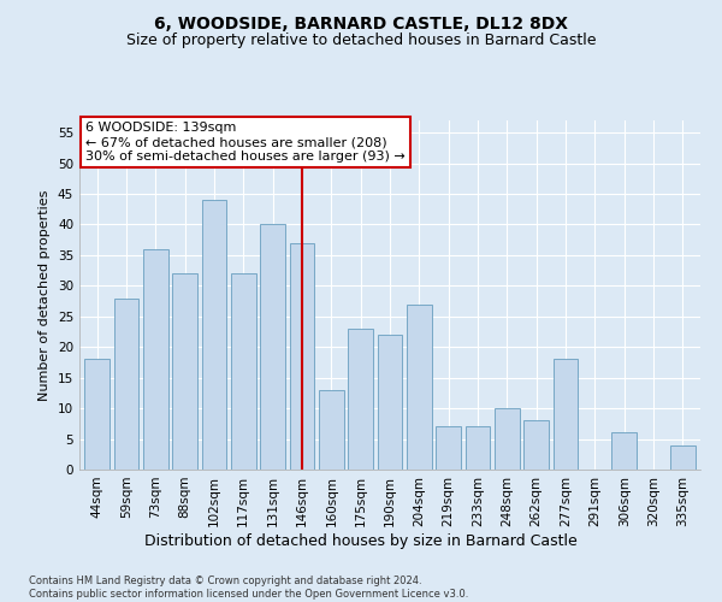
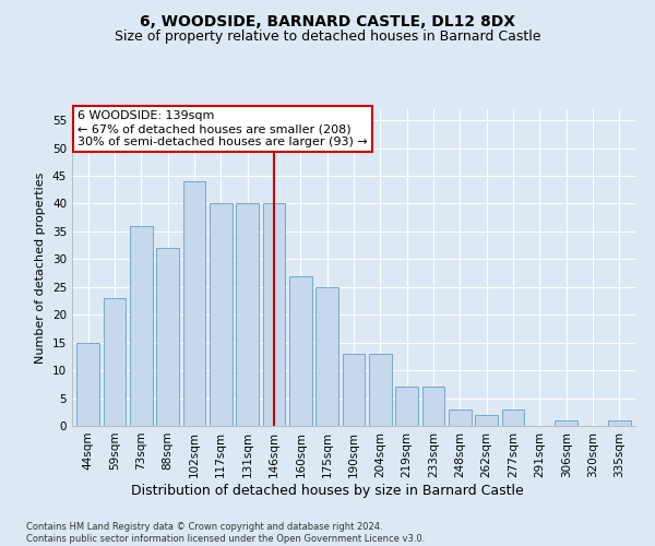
44sqm: 18 -> 15
59sqm: 28 -> 23
117sqm: 32 -> 40
146sqm: 37 -> 40
160sqm: 13 -> 27
175sqm: 23 -> 25
190sqm: 22 -> 13
204sqm: 27 -> 13
248sqm: 10 -> 3
262sqm: 8 -> 2
277sqm: 18 -> 3
306sqm: 6 -> 1
335sqm: 4 -> 1
